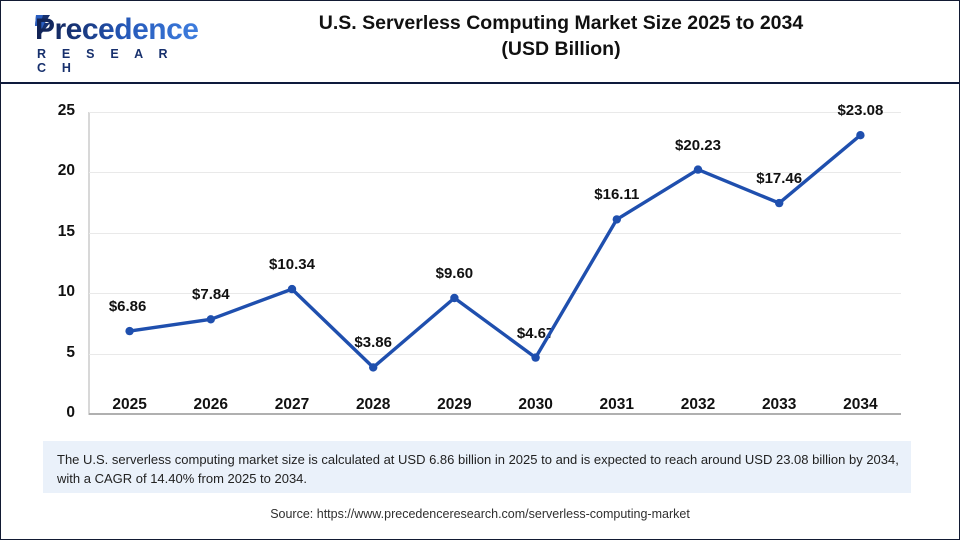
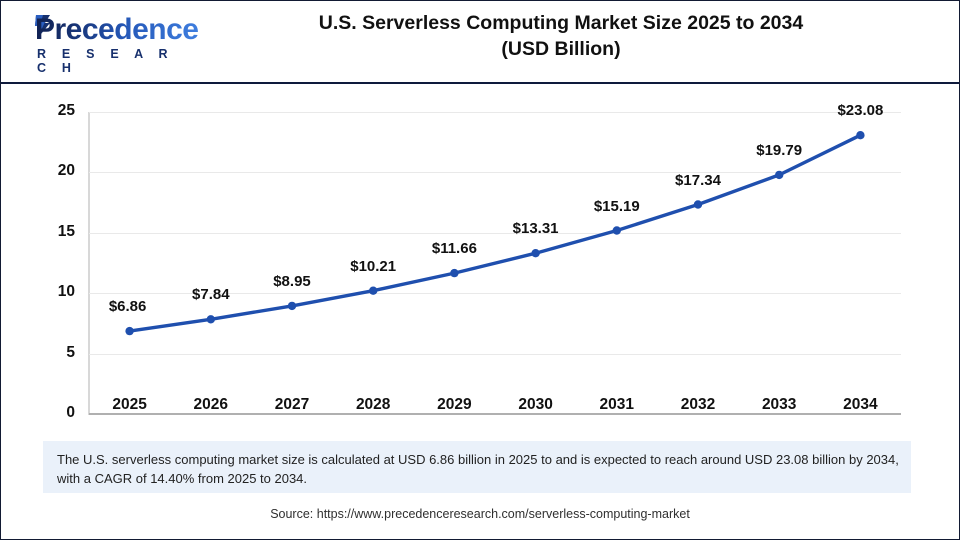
2027: $10.34 -> $8.95
2028: $3.86 -> $10.21
2029: $9.60 -> $11.66
2030: $4.67 -> $13.31
2031: $16.11 -> $15.19
2032: $20.23 -> $17.34
2033: $17.46 -> $19.79
